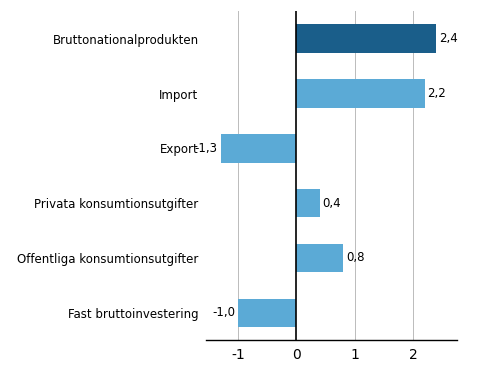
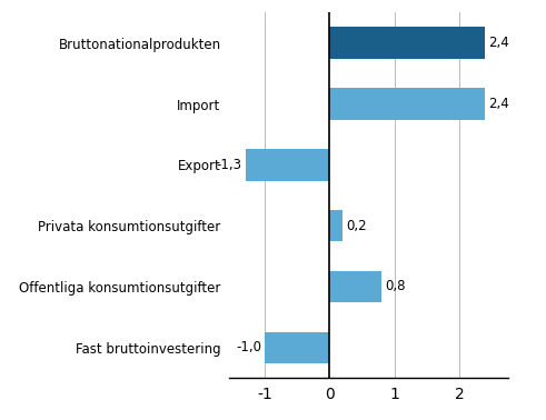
Import: 2,2 -> 2,4
Privata konsumtionsutgifter: 0,4 -> 0,2
